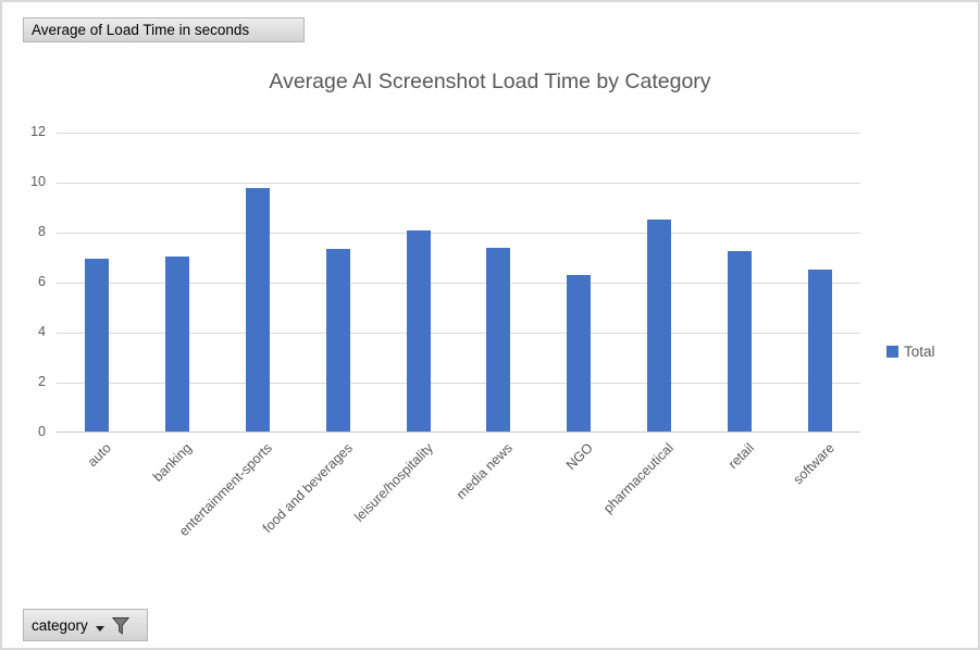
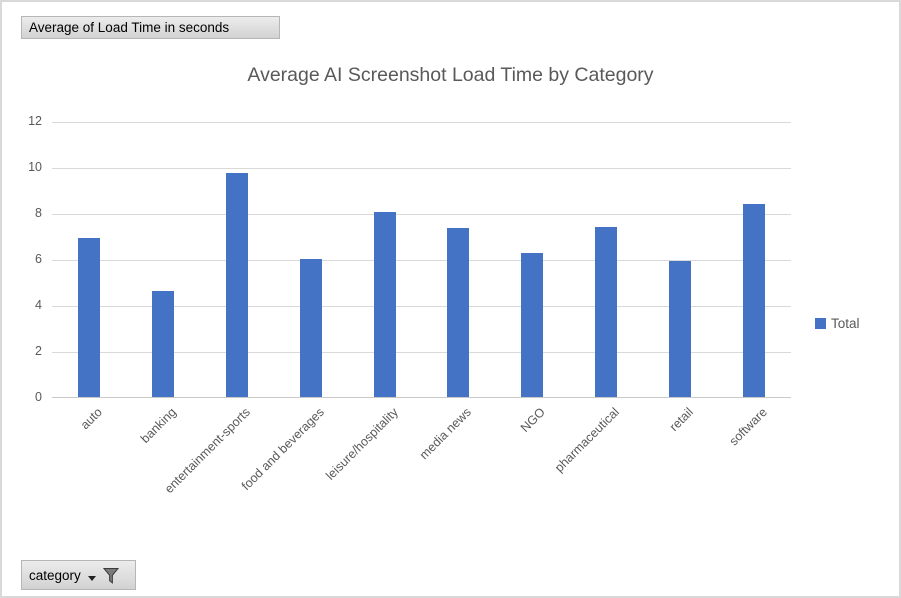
banking: 7.0 -> 4.6
food and beverages: 7.3 -> 6.0
pharmaceutical: 8.5 -> 7.4
retail: 7.2 -> 5.9
software: 6.5 -> 8.4
